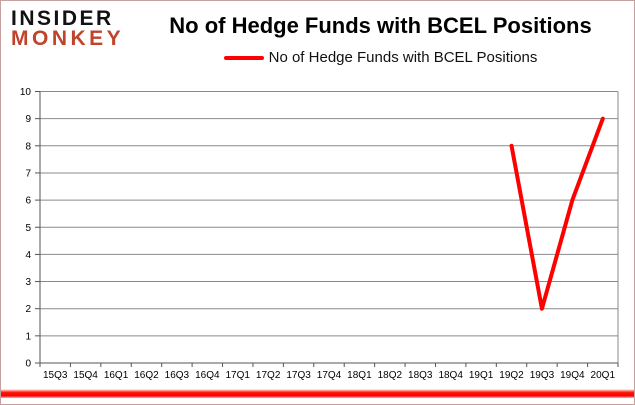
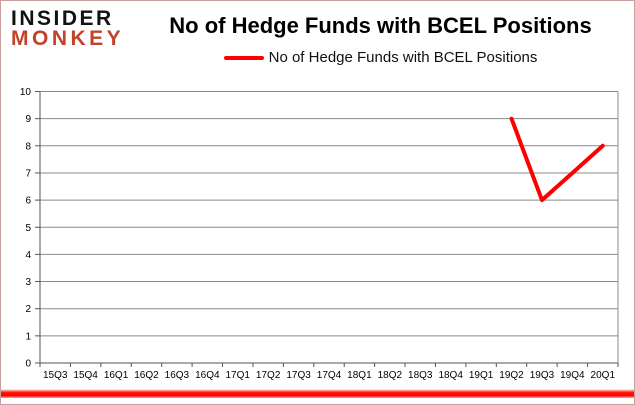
19Q2: 8 -> 9
19Q3: 2 -> 6
19Q4: 6 -> 7
20Q1: 9 -> 8
